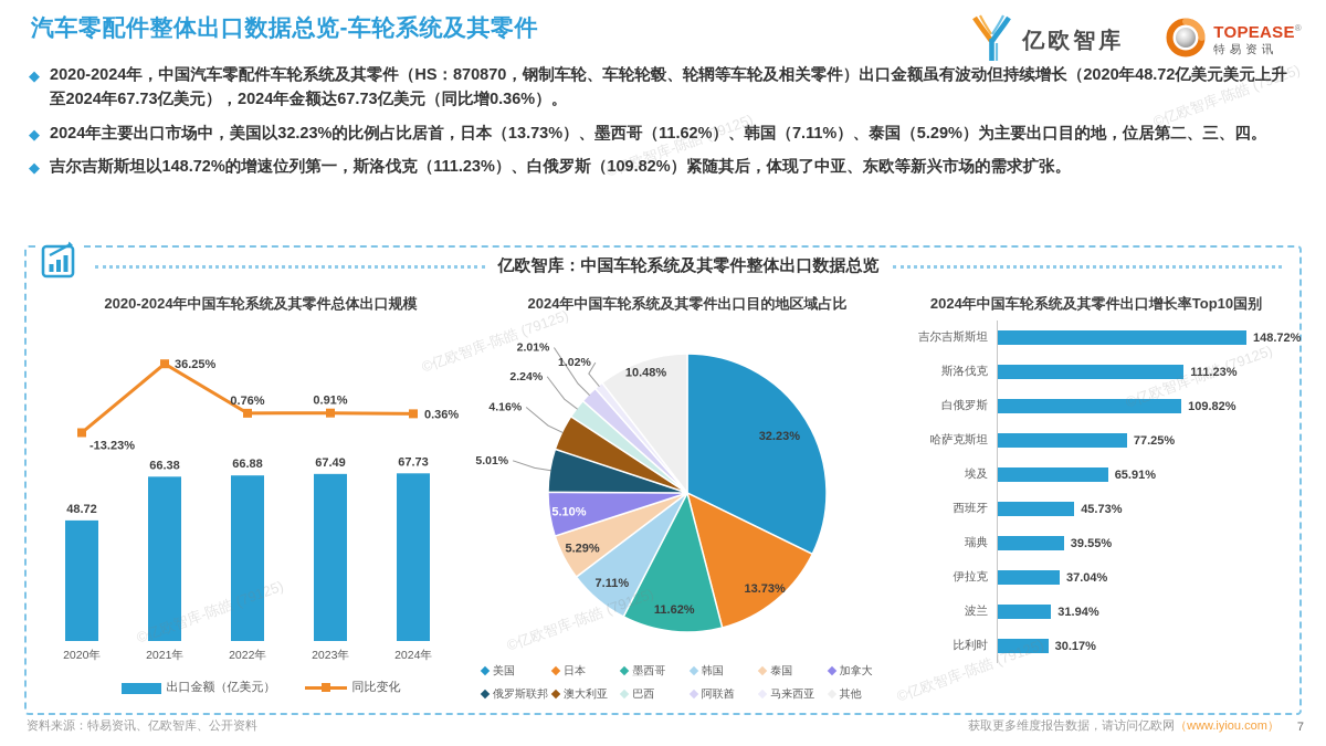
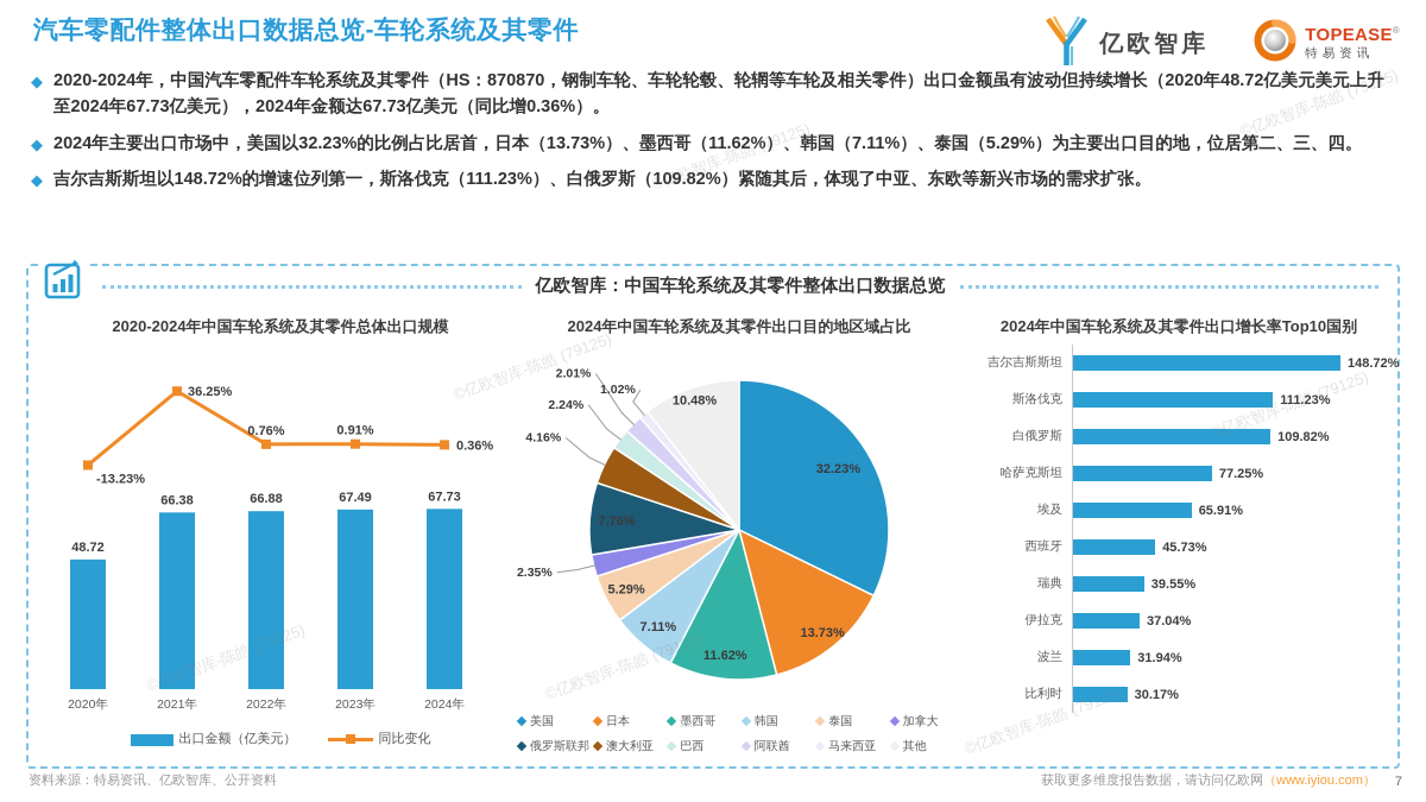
2024年中国车轮系统及其零件出口目的地区域占比/加拿大: 5.10% -> 2.35%
2024年中国车轮系统及其零件出口目的地区域占比/俄罗斯联邦: 5.01% -> 7.76%
